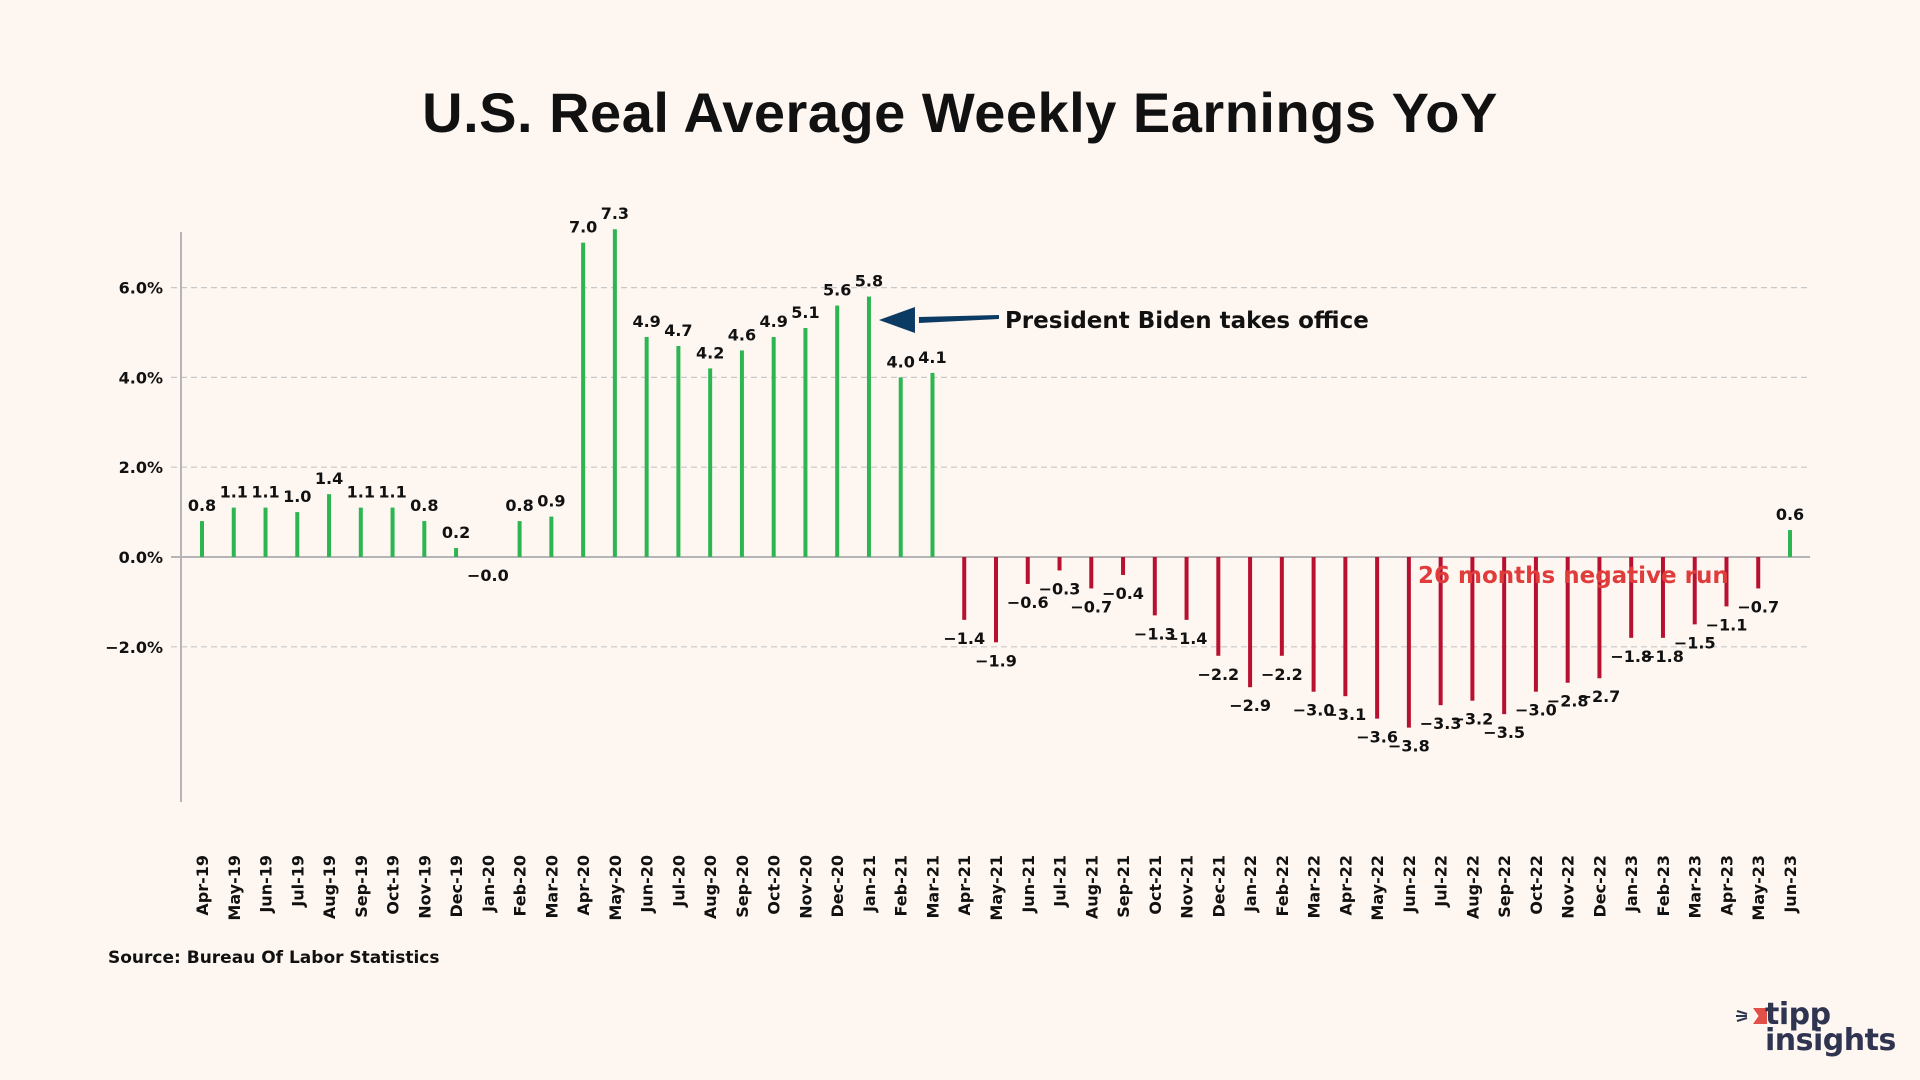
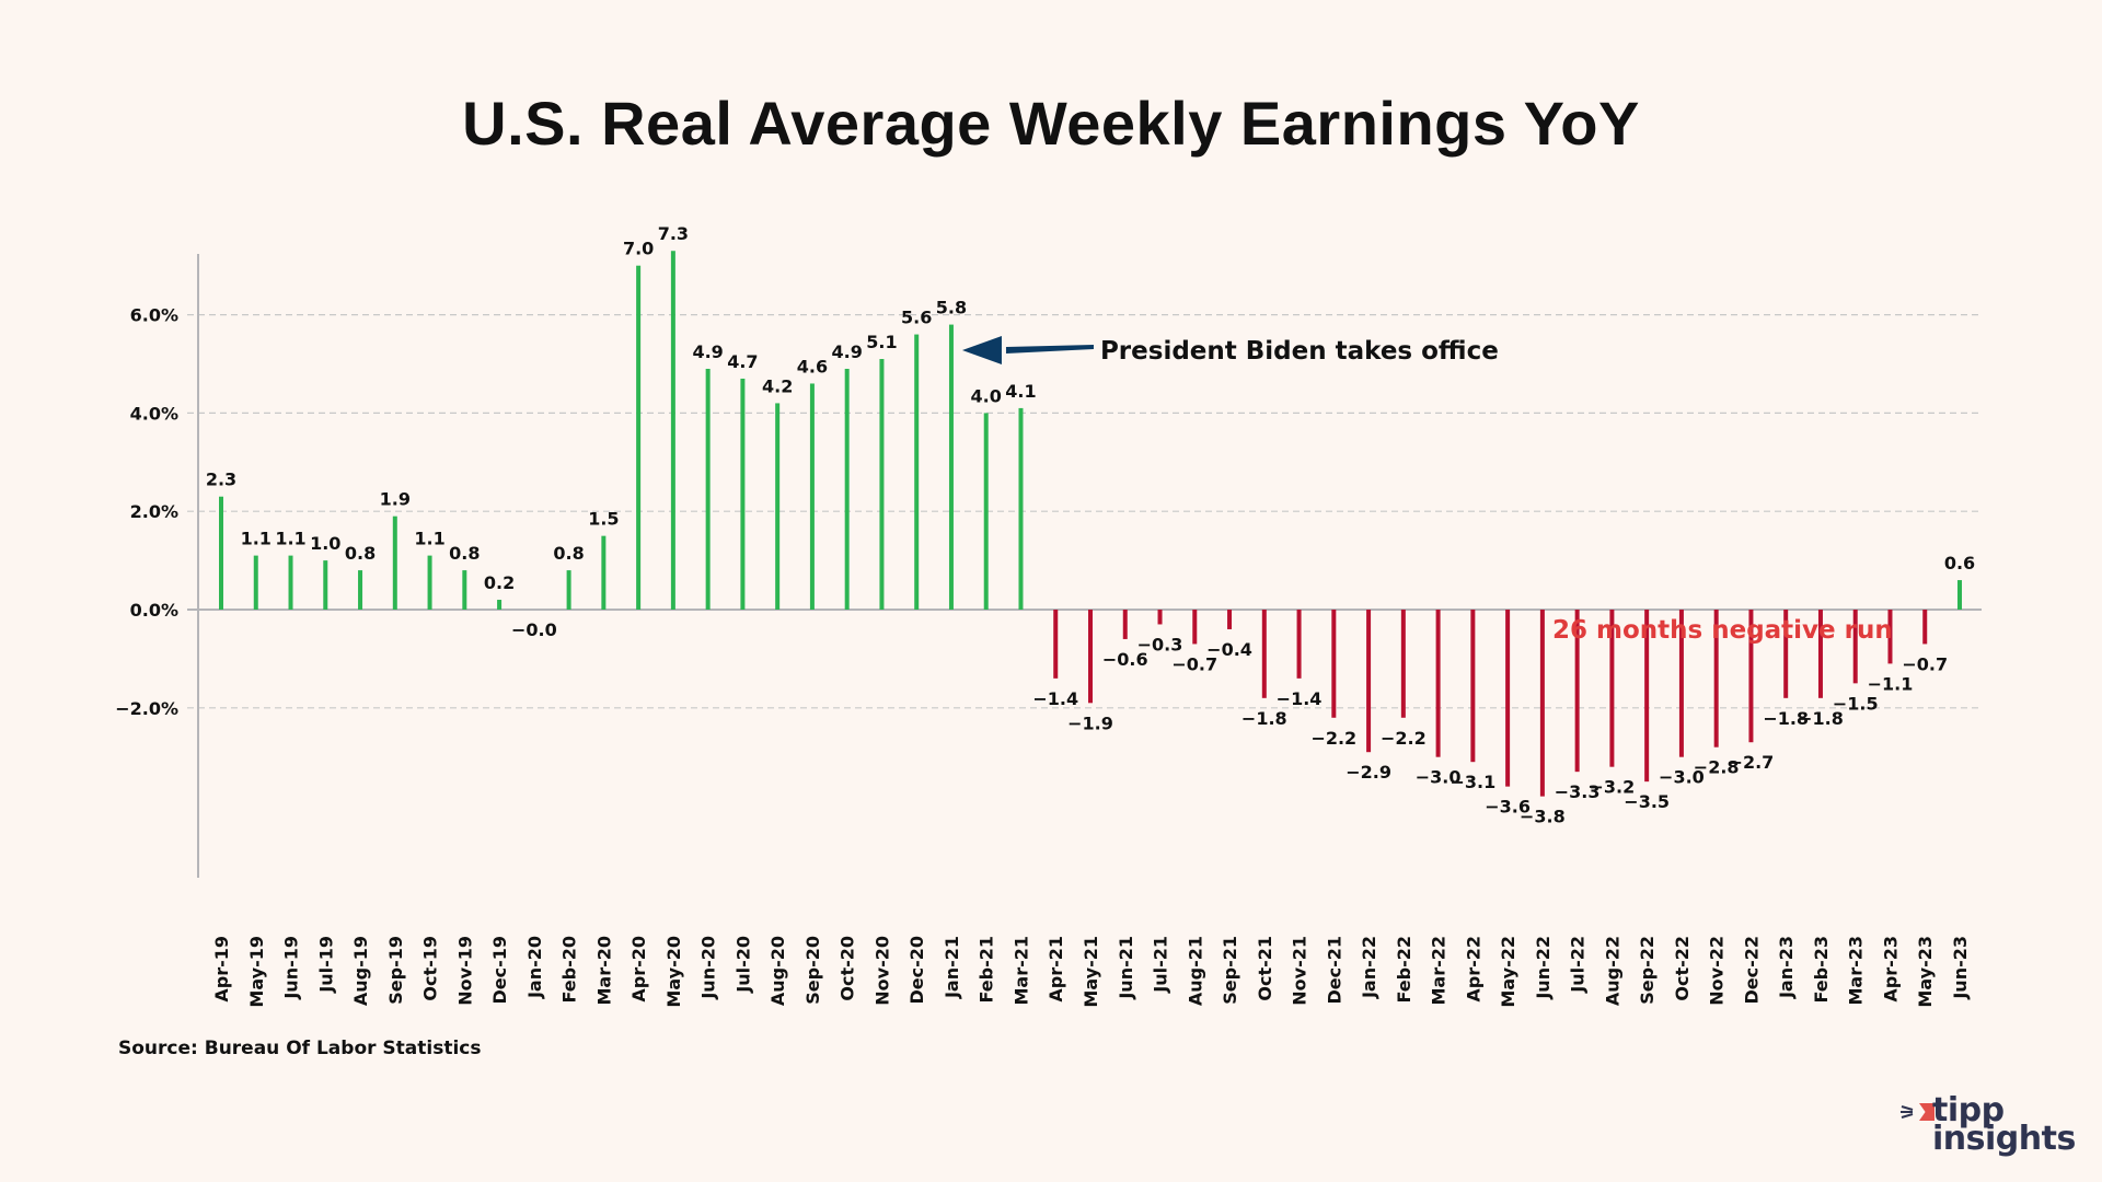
Apr-19: 0.8 -> 2.3
Aug-19: 1.4 -> 0.8
Sep-19: 1.1 -> 1.9
Mar-20: 0.9 -> 1.5
Oct-21: −1.3 -> −1.8
